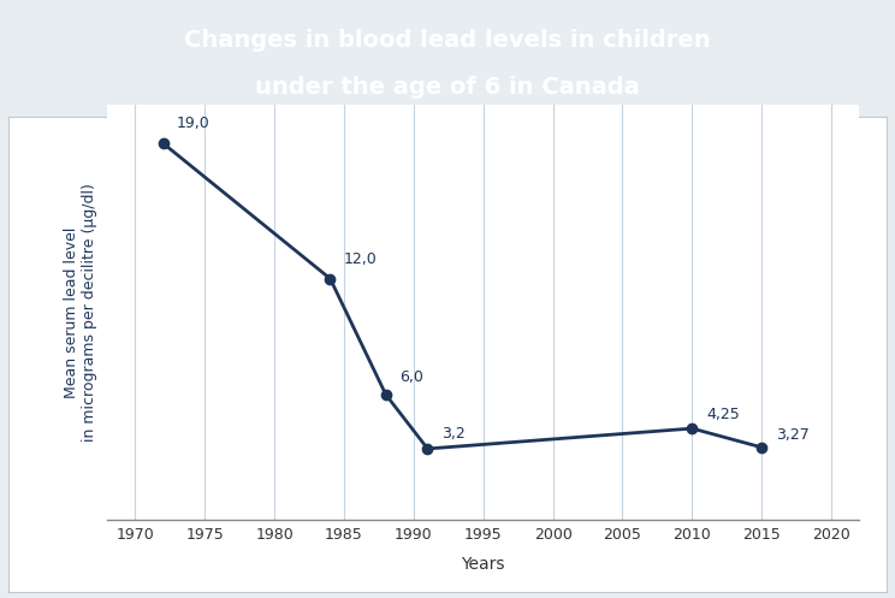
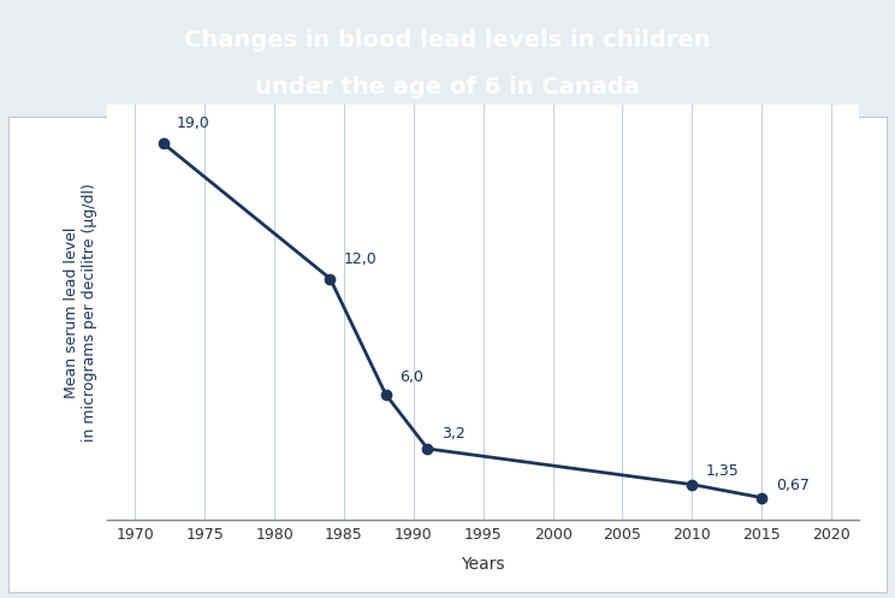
2010: 4,25 -> 1,35
2015: 3,27 -> 0,67
